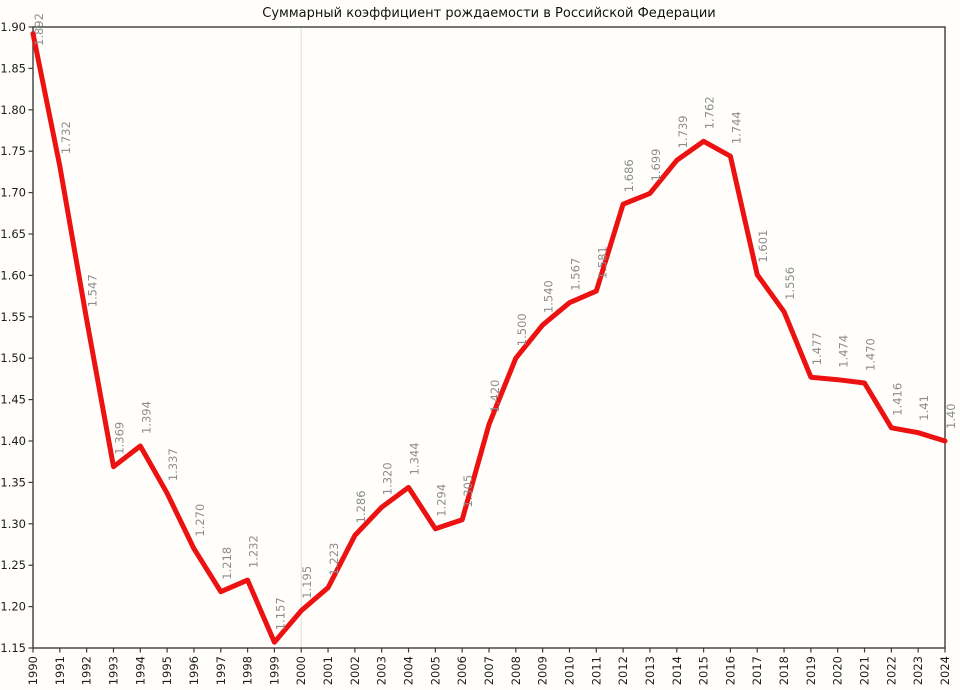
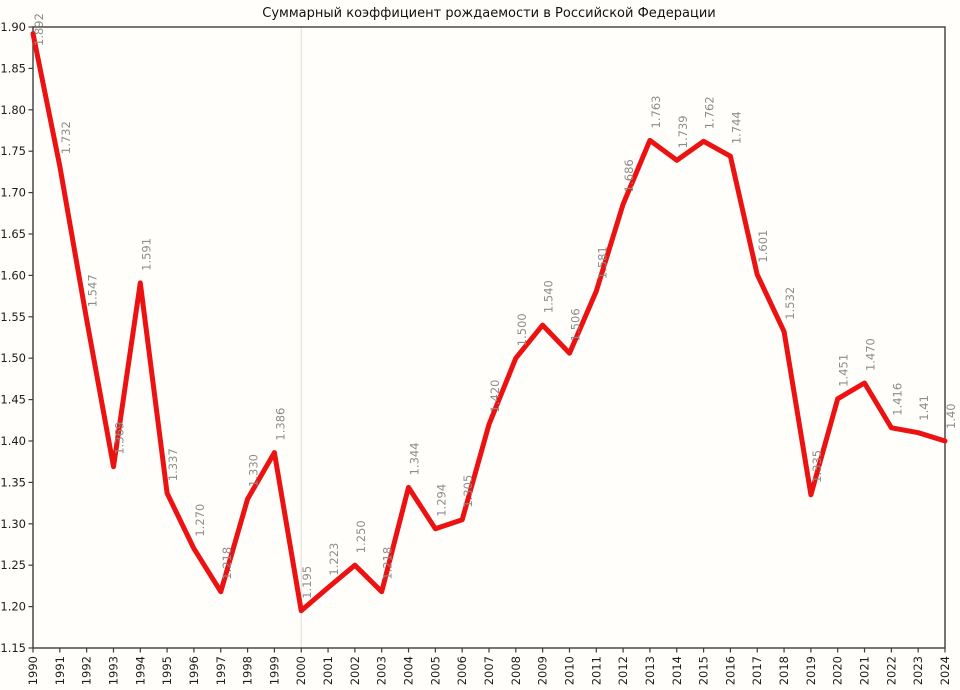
1994: 1.394 -> 1.591
1998: 1.232 -> 1.330
1999: 1.157 -> 1.386
2002: 1.286 -> 1.250
2003: 1.320 -> 1.218
2010: 1.567 -> 1.506
2013: 1.699 -> 1.763
2018: 1.556 -> 1.532
2019: 1.477 -> 1.335
2020: 1.474 -> 1.451
